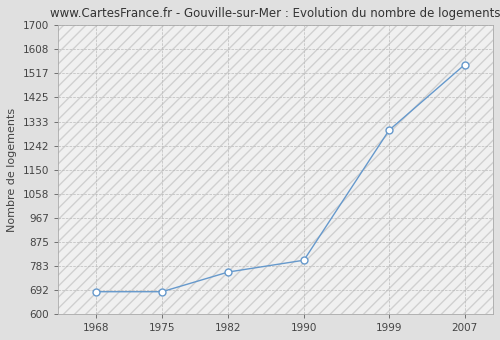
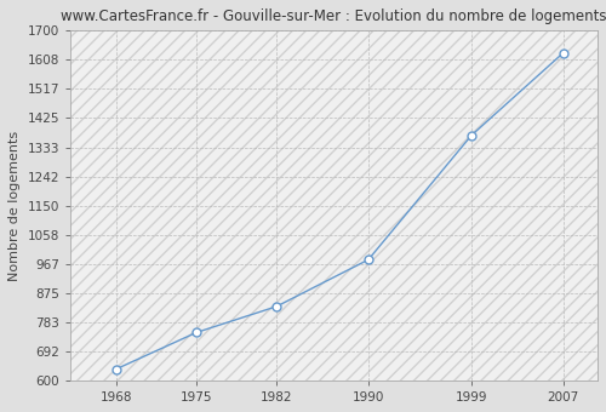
1968: 685 -> 636
1975: 685 -> 751
1982: 760 -> 833
1990: 805 -> 980
1999: 1300 -> 1371
2007: 1550 -> 1630
